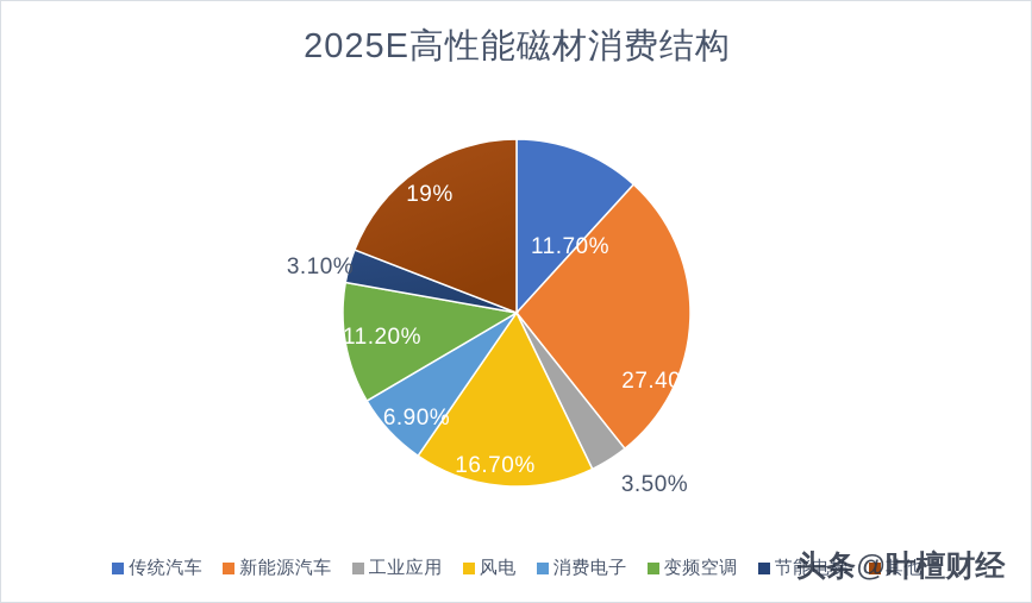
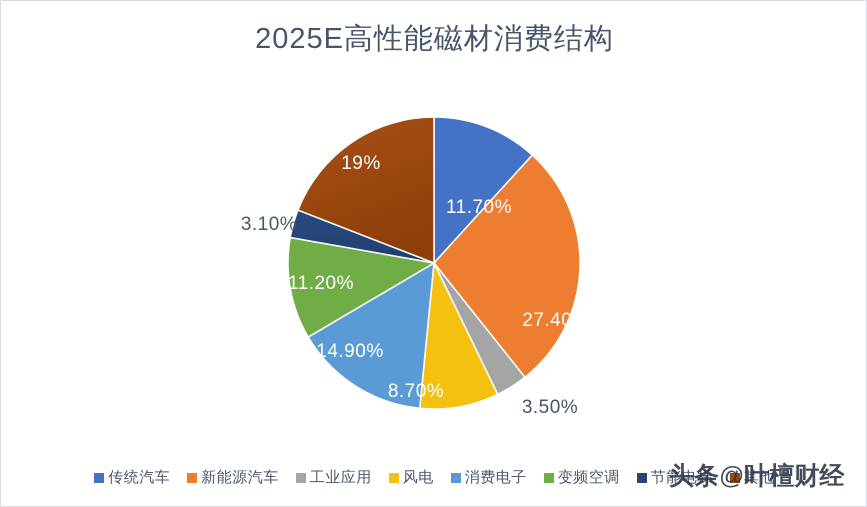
风电: 16.70% -> 8.70%
消费电子: 6.90% -> 14.90%
